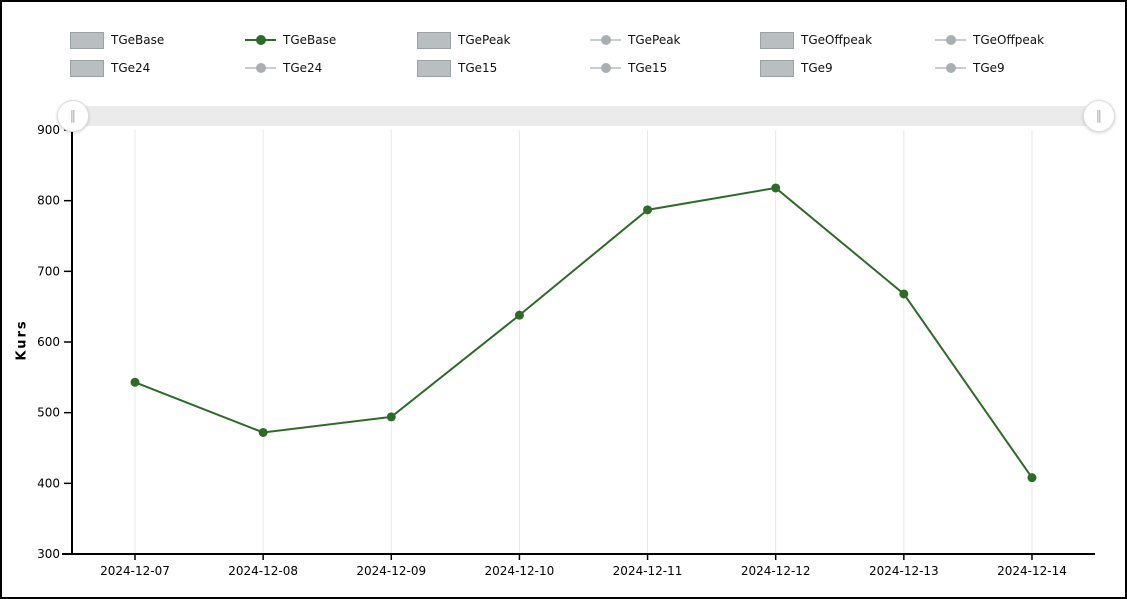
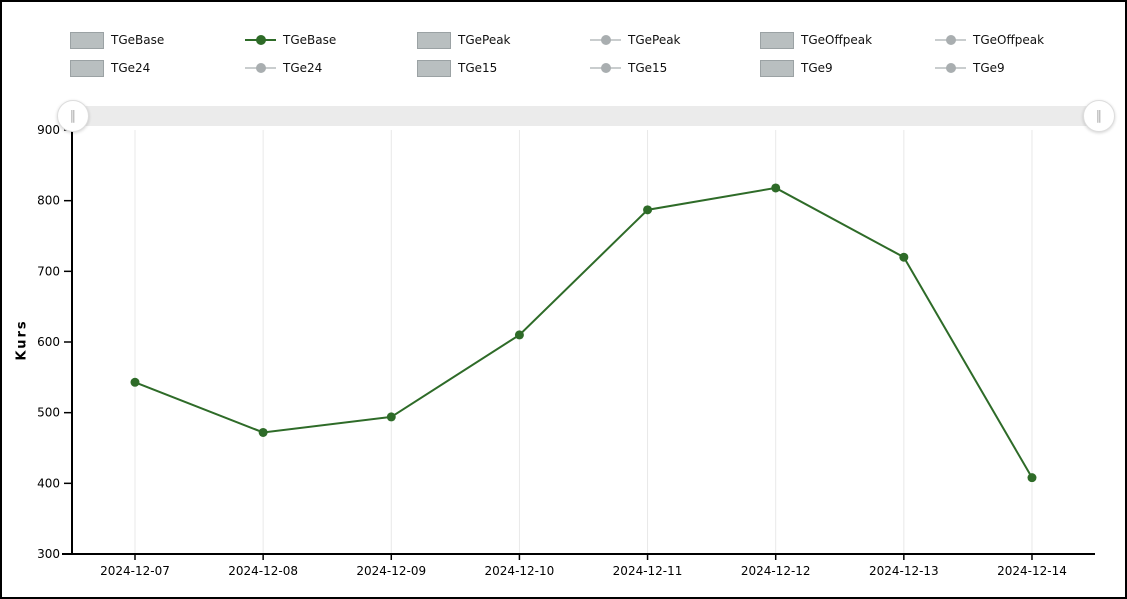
2024-12-10: 640 -> 610
2024-12-13: 670 -> 720
